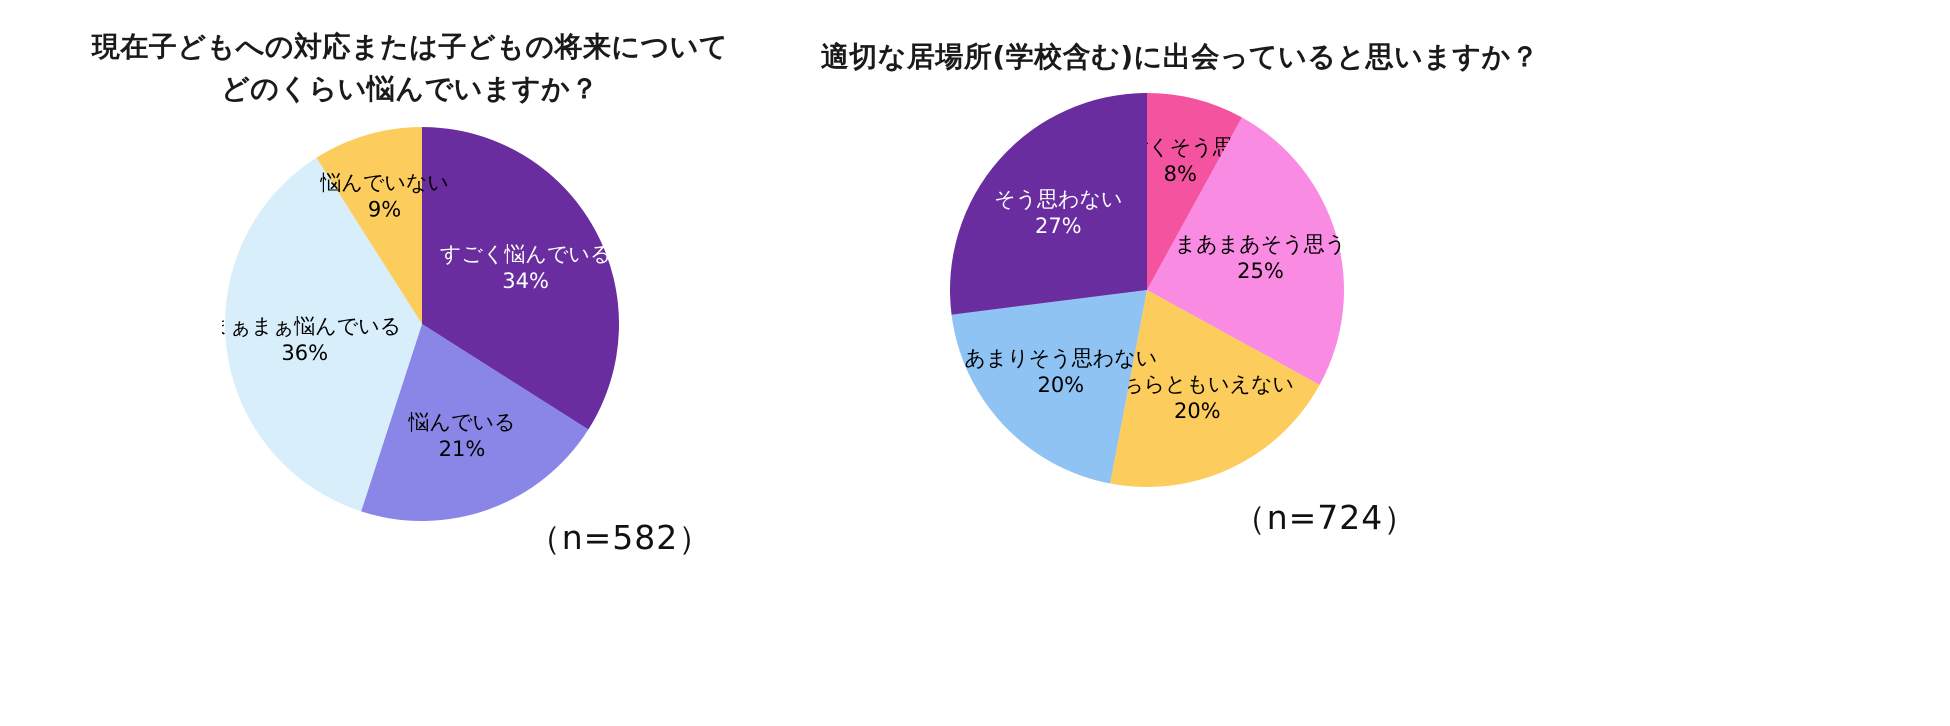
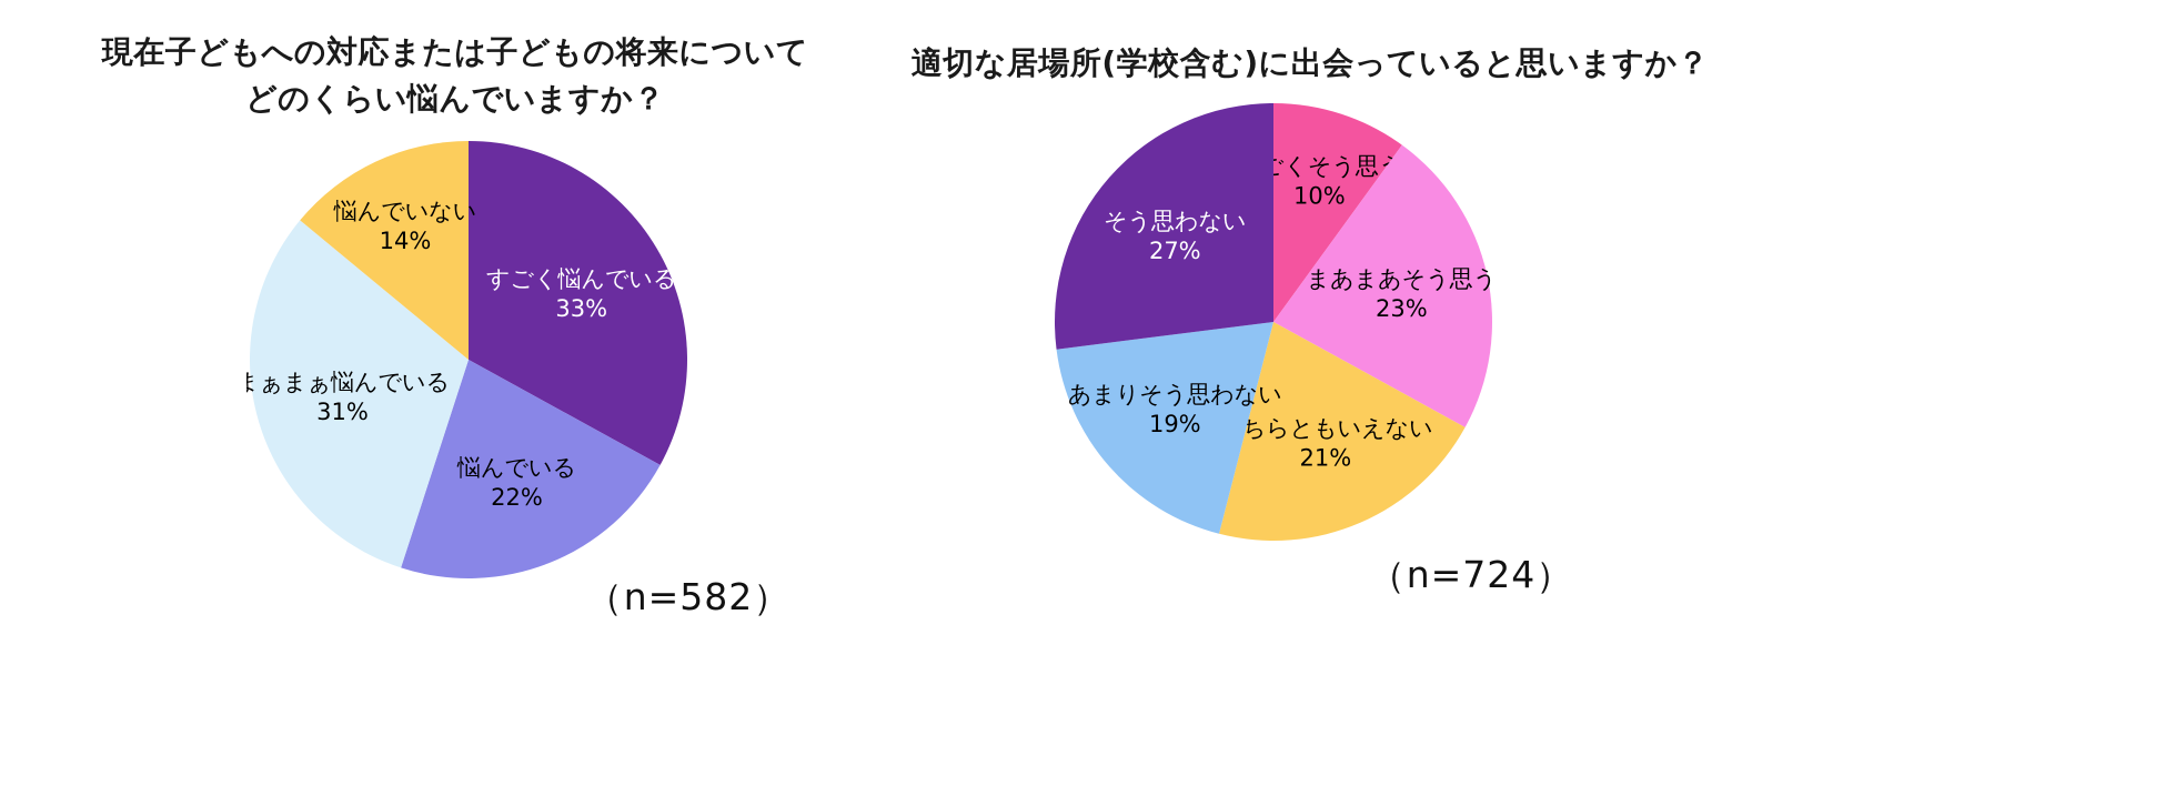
現在子どもへの対応または子どもの将来について どのくらい悩んでいますか？/すごく悩んでいる: 34% -> 33%
現在子どもへの対応または子どもの将来について どのくらい悩んでいますか？/悩んでいる: 21% -> 22%
現在子どもへの対応または子どもの将来について どのくらい悩んでいますか？/まぁまぁ悩んでいる: 36% -> 31%
現在子どもへの対応または子どもの将来について どのくらい悩んでいますか？/悩んでいない: 9% -> 14%
適切な居場所(学校含む)に出会っていると思いますか？/すごくそう思う: 8% -> 10%
適切な居場所(学校含む)に出会っていると思いますか？/まあまあそう思う: 25% -> 23%
適切な居場所(学校含む)に出会っていると思いますか？/どちらともいえない: 20% -> 21%
適切な居場所(学校含む)に出会っていると思いますか？/あまりそう思わない: 20% -> 19%
